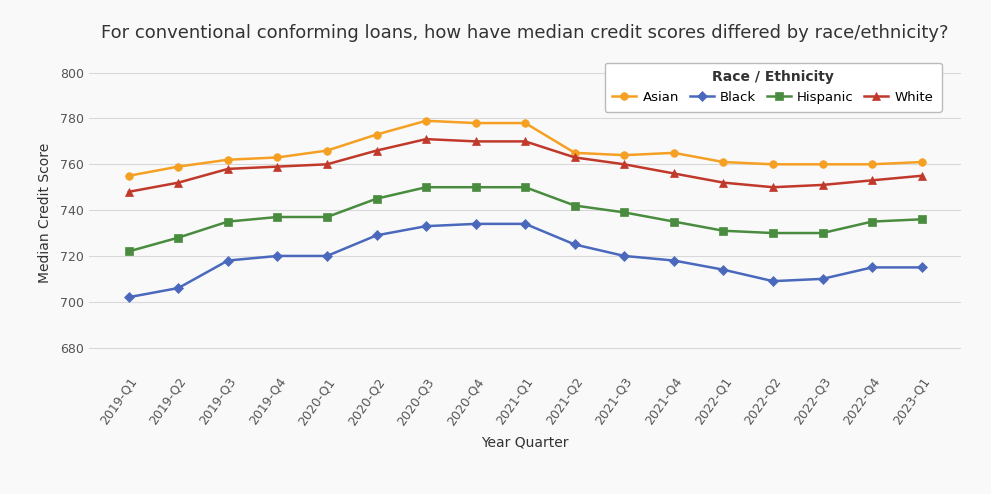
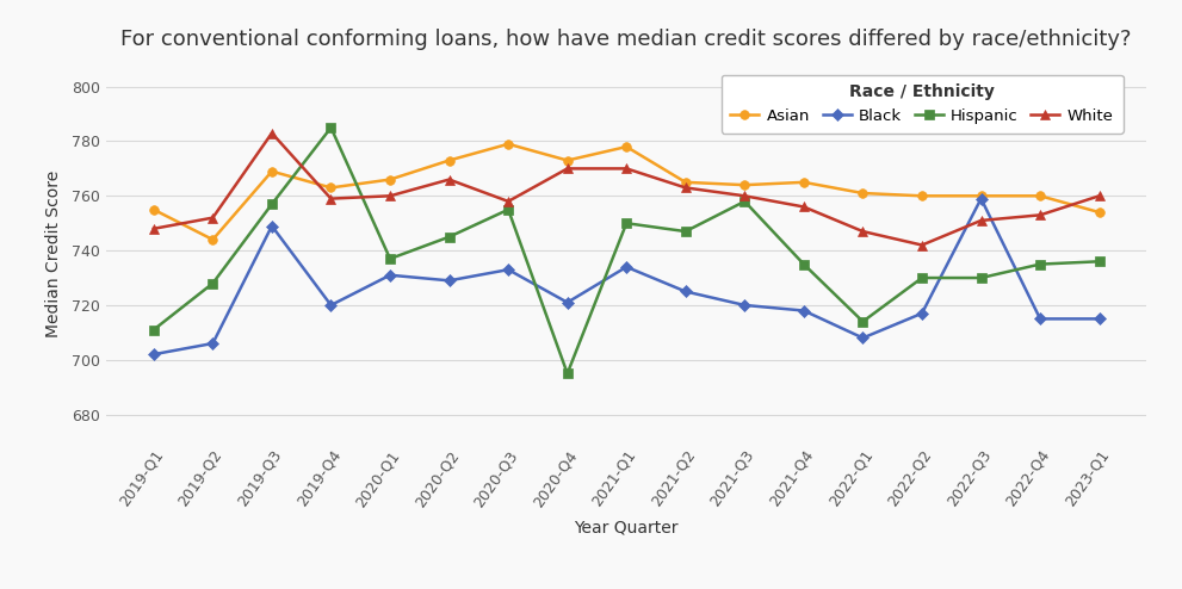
Hispanic/2019-Q1: 722 -> 711
Asian/2019-Q2: 759 -> 744
Asian/2019-Q3: 762 -> 769
Black/2019-Q3: 718 -> 749
Hispanic/2019-Q3: 735 -> 757
White/2019-Q3: 758 -> 783
Hispanic/2019-Q4: 737 -> 785
Black/2020-Q1: 720 -> 731
Hispanic/2020-Q3: 750 -> 755
White/2020-Q3: 771 -> 758
Asian/2020-Q4: 778 -> 773
Black/2020-Q4: 734 -> 721
Hispanic/2020-Q4: 750 -> 695
Hispanic/2021-Q2: 742 -> 747
Hispanic/2021-Q3: 739 -> 758
Black/2022-Q1: 714 -> 708
Hispanic/2022-Q1: 731 -> 714
White/2022-Q1: 752 -> 747
Black/2022-Q2: 709 -> 717
White/2022-Q2: 750 -> 742
Black/2022-Q3: 710 -> 759
Asian/2023-Q1: 761 -> 754
White/2023-Q1: 755 -> 760
